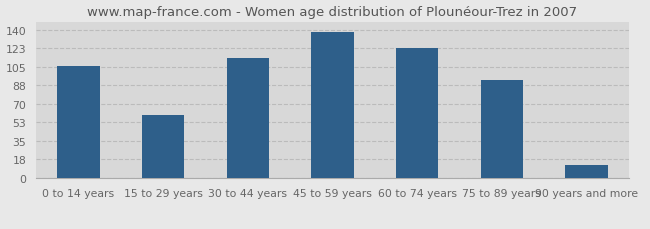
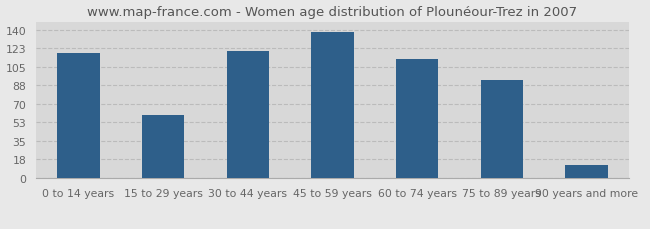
0 to 14 years: 106 -> 118
30 to 44 years: 114 -> 120
60 to 74 years: 123 -> 113
